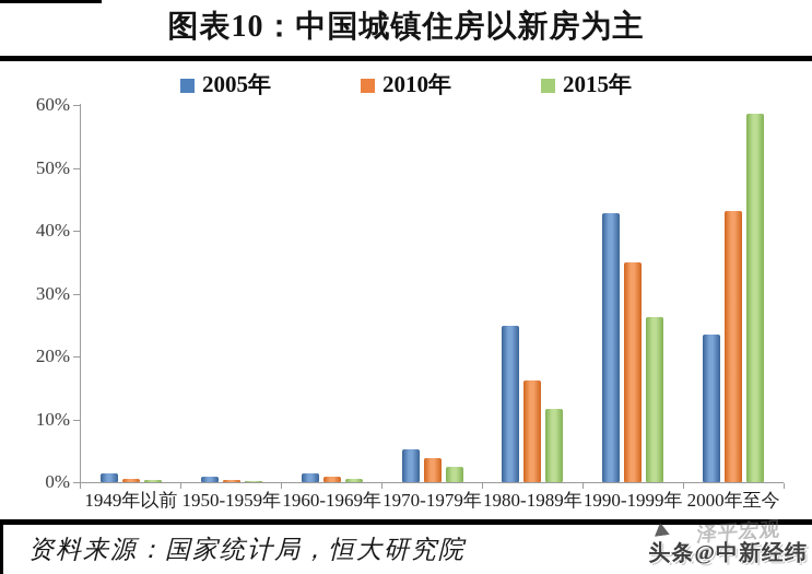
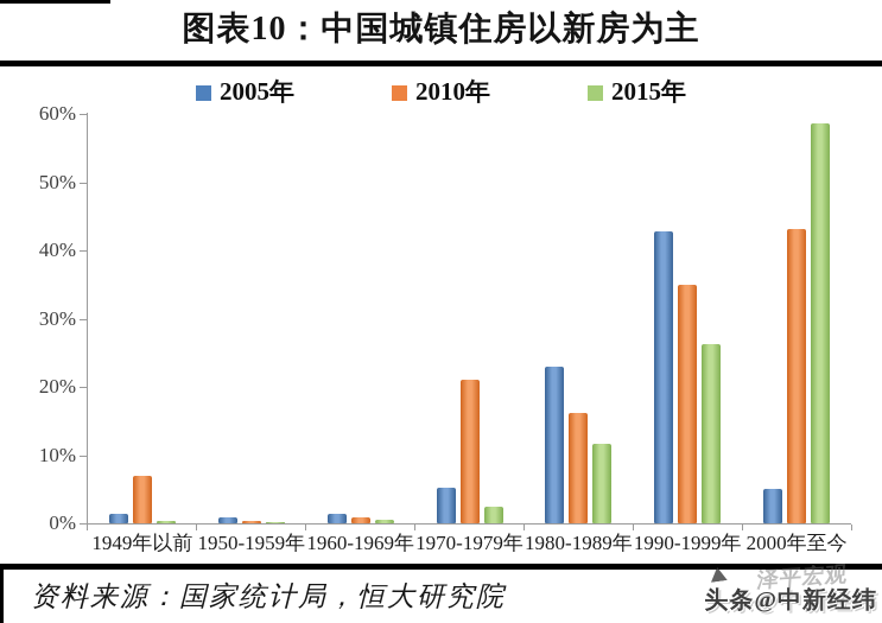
2010年/1949年以前: 1% -> 7%
2010年/1970-1979年: 4% -> 21%
2005年/1980-1989年: 25% -> 23%
2005年/2000年至今: 24% -> 5%
